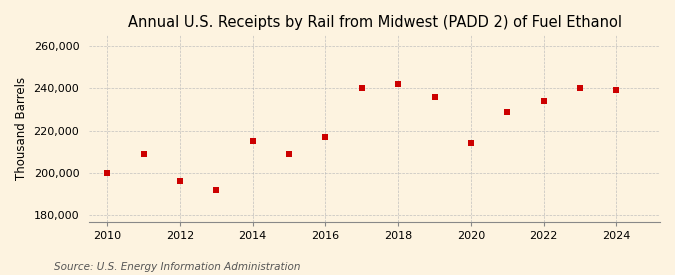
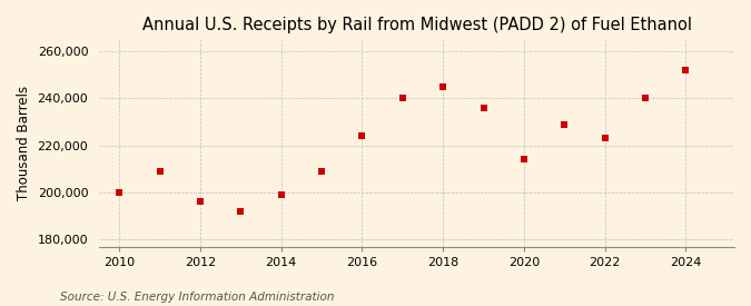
2014: 215,000 -> 199,000
2016: 217,000 -> 224,000
2018: 242,000 -> 245,000
2022: 234,000 -> 223,000
2024: 239,000 -> 252,000
